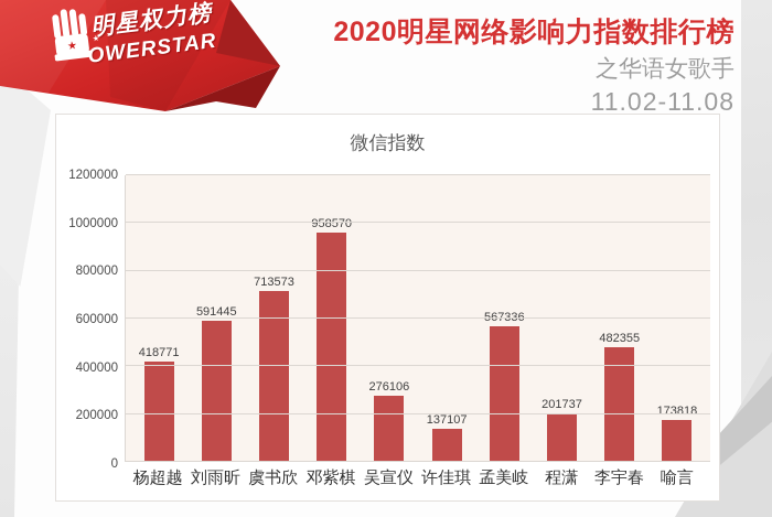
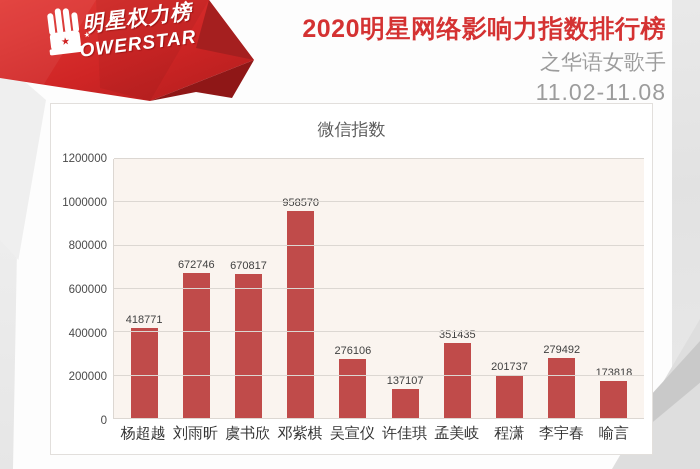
刘雨昕: 591445 -> 672746
虞书欣: 713573 -> 670817
孟美岐: 567336 -> 351435
李宇春: 482355 -> 279492
